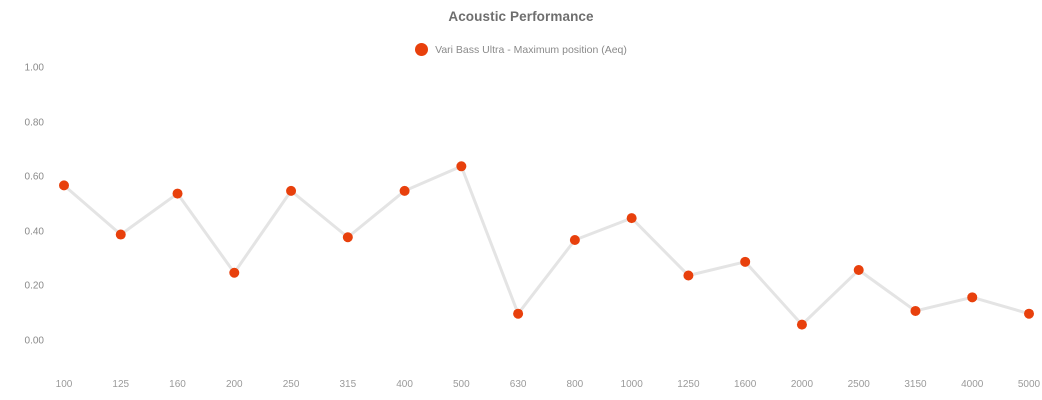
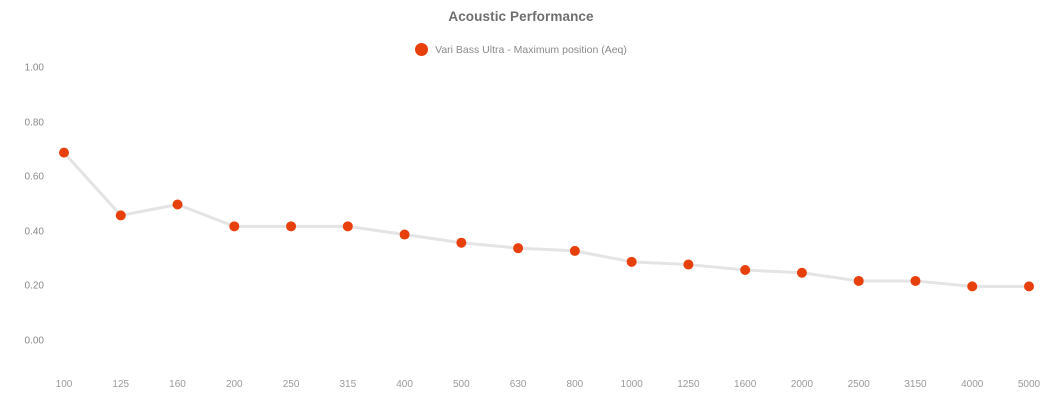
100: 0.57 -> 0.69
125: 0.39 -> 0.46
160: 0.54 -> 0.50
200: 0.25 -> 0.42
250: 0.55 -> 0.42
315: 0.38 -> 0.42
400: 0.55 -> 0.39
500: 0.64 -> 0.36
630: 0.10 -> 0.34
800: 0.37 -> 0.33
1000: 0.45 -> 0.29
1250: 0.24 -> 0.28
1600: 0.29 -> 0.26
2000: 0.06 -> 0.25
2500: 0.26 -> 0.22
3150: 0.11 -> 0.22
4000: 0.16 -> 0.20
5000: 0.10 -> 0.20
